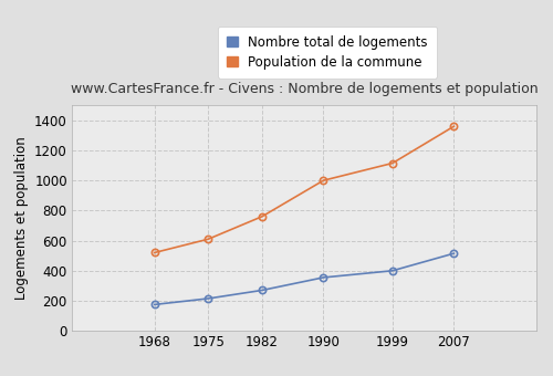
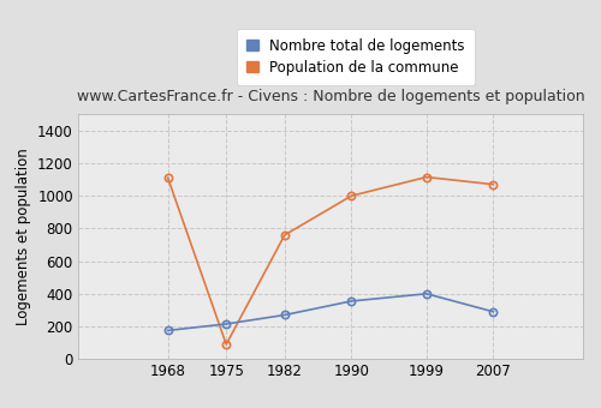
Population de la commune/1968: 520 -> 1110
Population de la commune/1975: 610 -> 90
Nombre total de logements/2007: 520 -> 290
Population de la commune/2007: 1360 -> 1070
